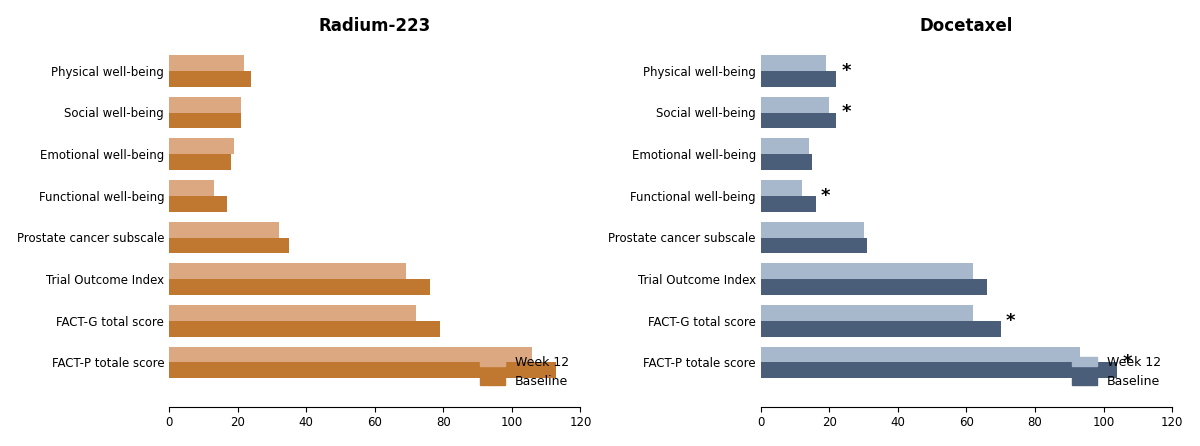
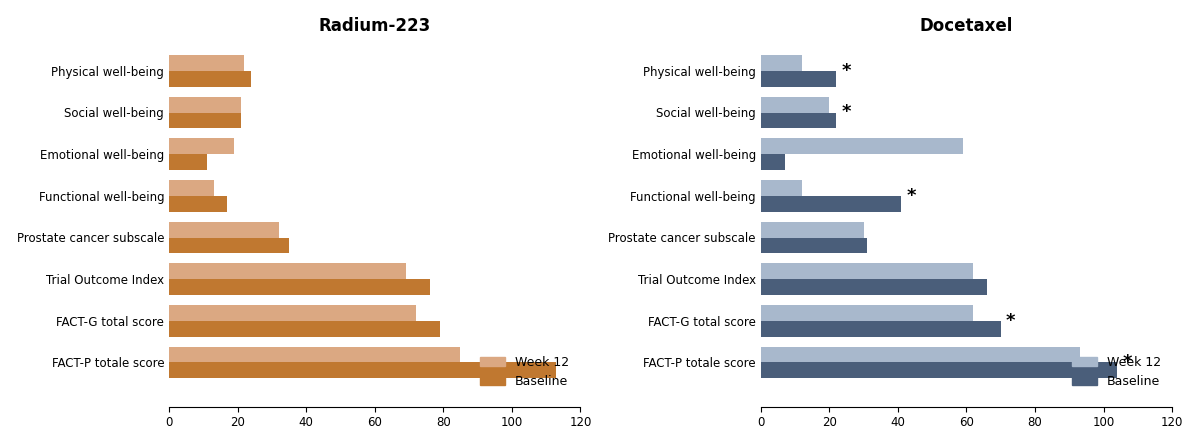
Radium-223/Baseline/Emotional well-being: 18 -> 11
Radium-223/Week 12/FACT-P totale score: 106 -> 85
Docetaxel/Week 12/Physical well-being: 19 -> 12
Docetaxel/Week 12/Emotional well-being: 14 -> 59
Docetaxel/Baseline/Emotional well-being: 15 -> 7
Docetaxel/Baseline/Functional well-being: 16 -> 41
